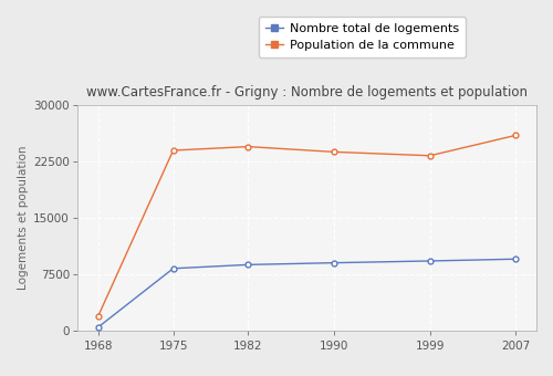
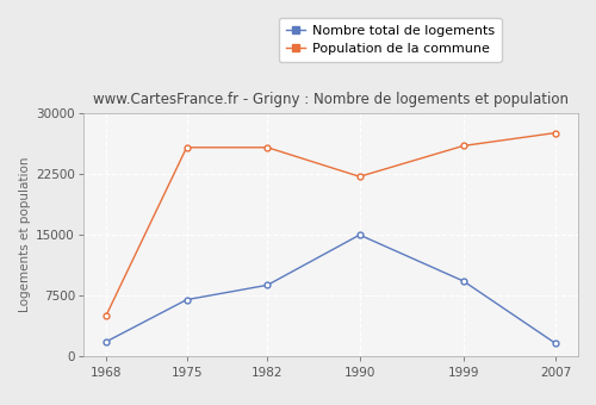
Nombre total de logements/1968: 500 -> 1800
Population de la commune/1968: 2000 -> 5000
Nombre total de logements/1975: 8300 -> 7000
Population de la commune/1975: 24000 -> 25800
Population de la commune/1982: 24500 -> 25800
Nombre total de logements/1990: 9000 -> 15000
Population de la commune/1990: 23800 -> 22200
Population de la commune/1999: 23300 -> 26000
Nombre total de logements/2007: 9600 -> 1600
Population de la commune/2007: 26000 -> 27600
